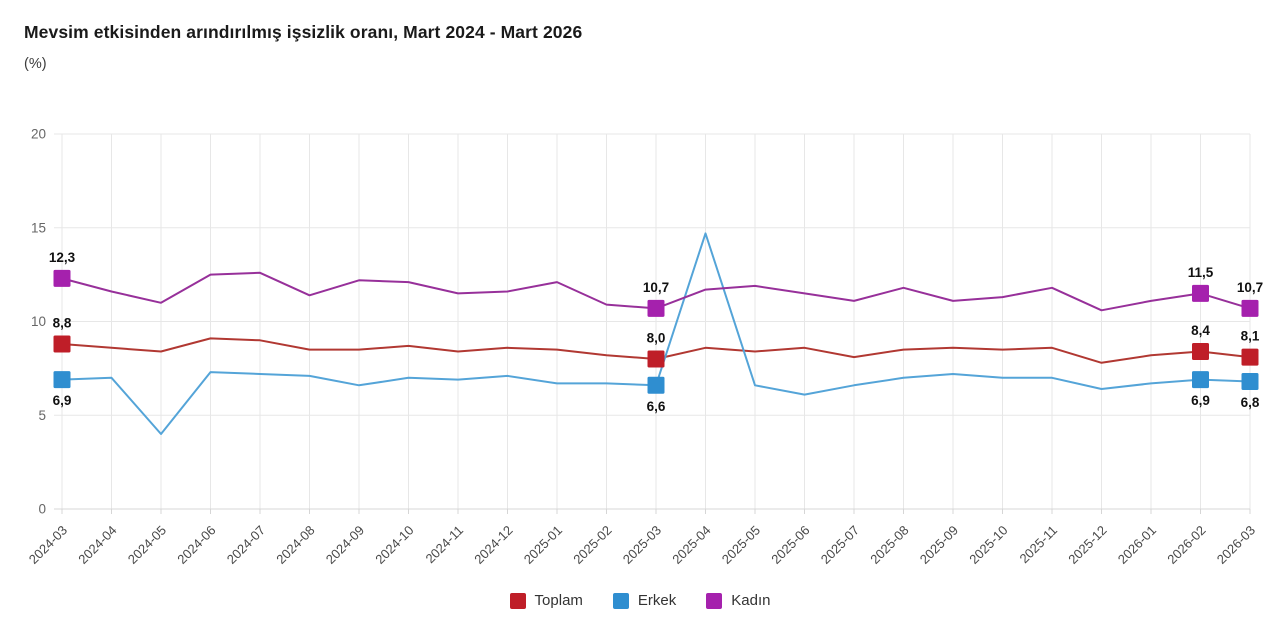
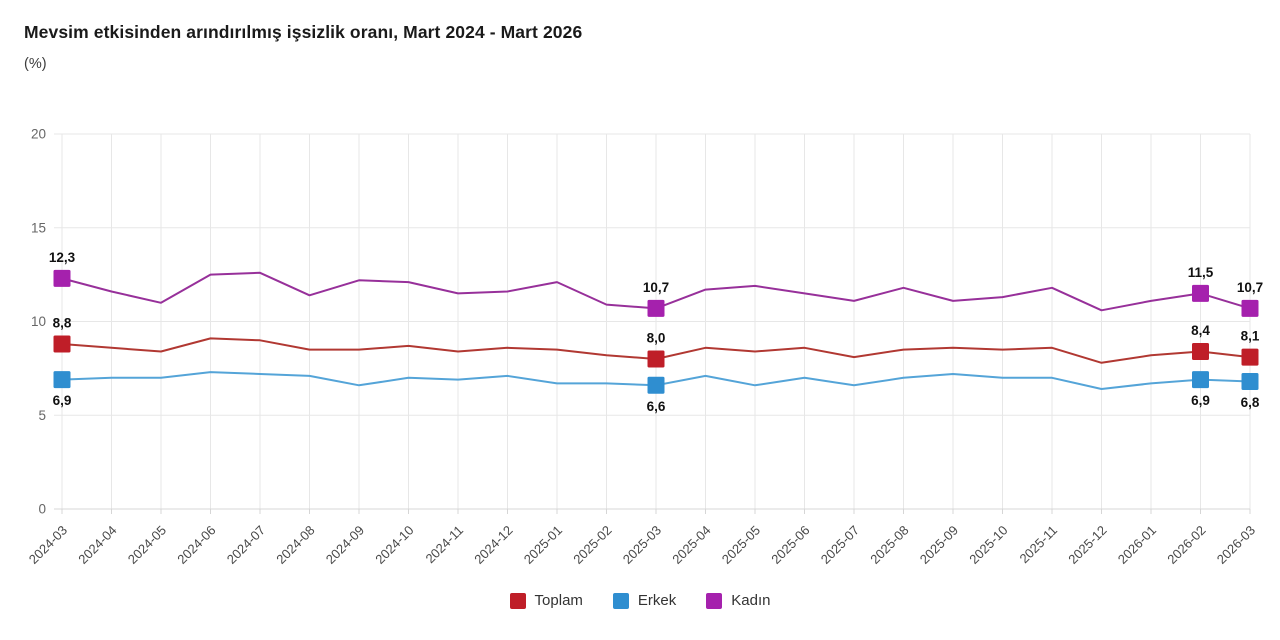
Erkek/2024-05: 4.0 -> 7.0
Erkek/2025-04: 14.7 -> 7.1
Erkek/2025-06: 6.1 -> 7.0
